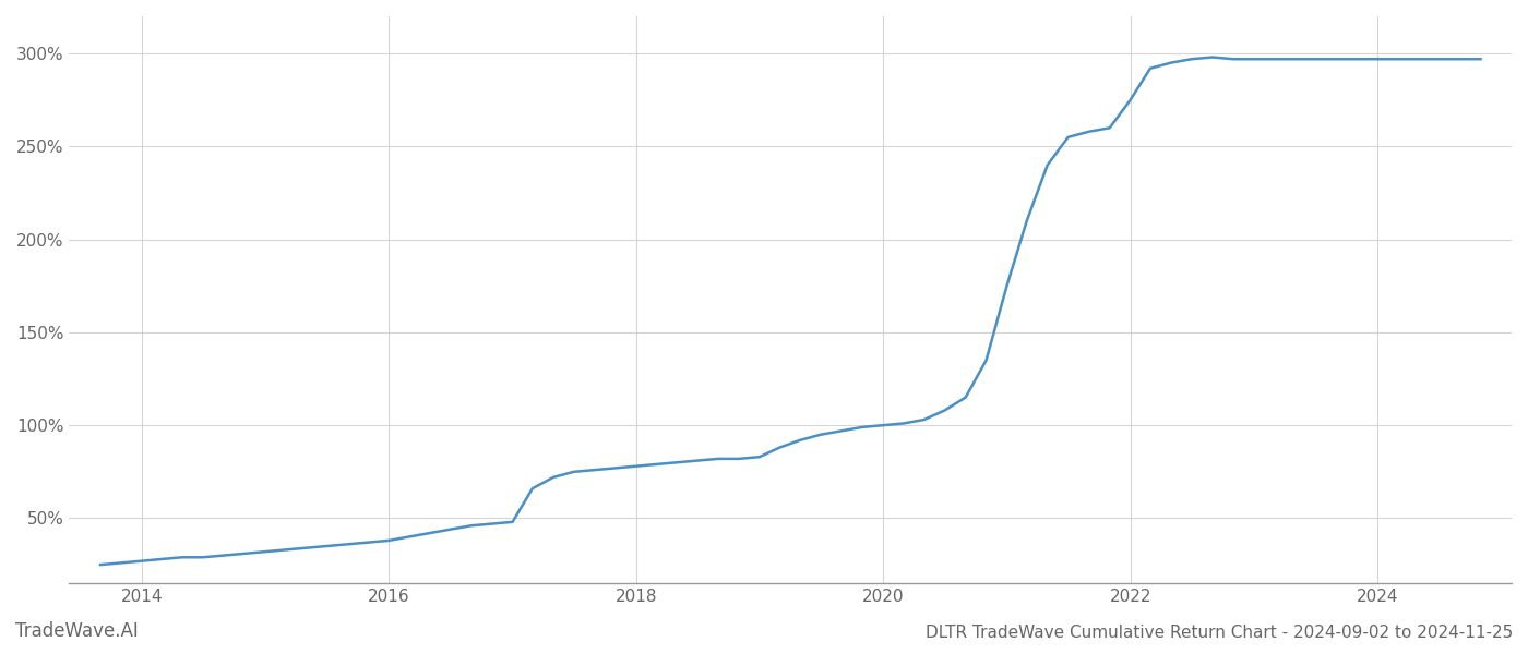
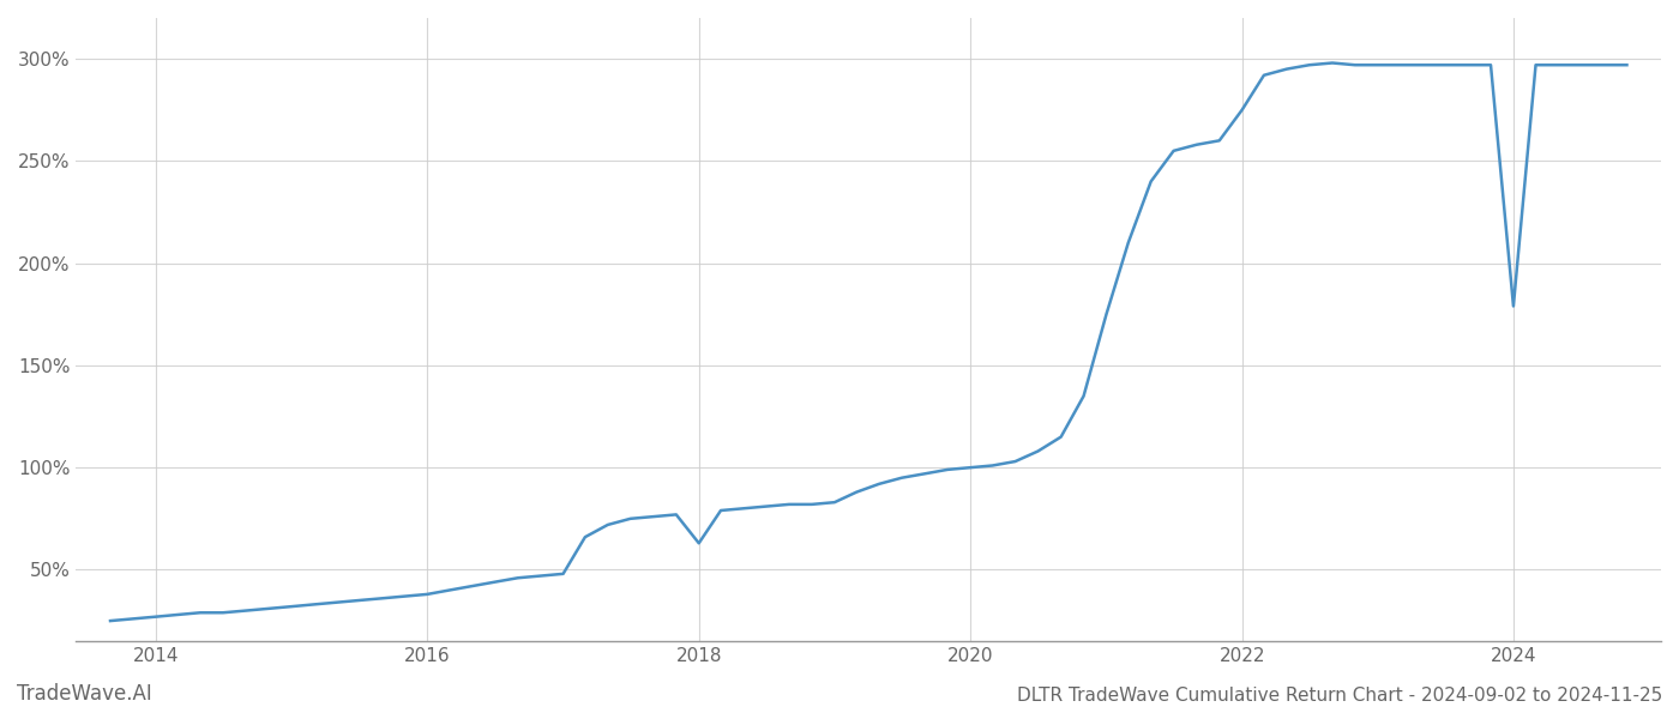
2018: 78% -> 63%
2024: 297% -> 179%
